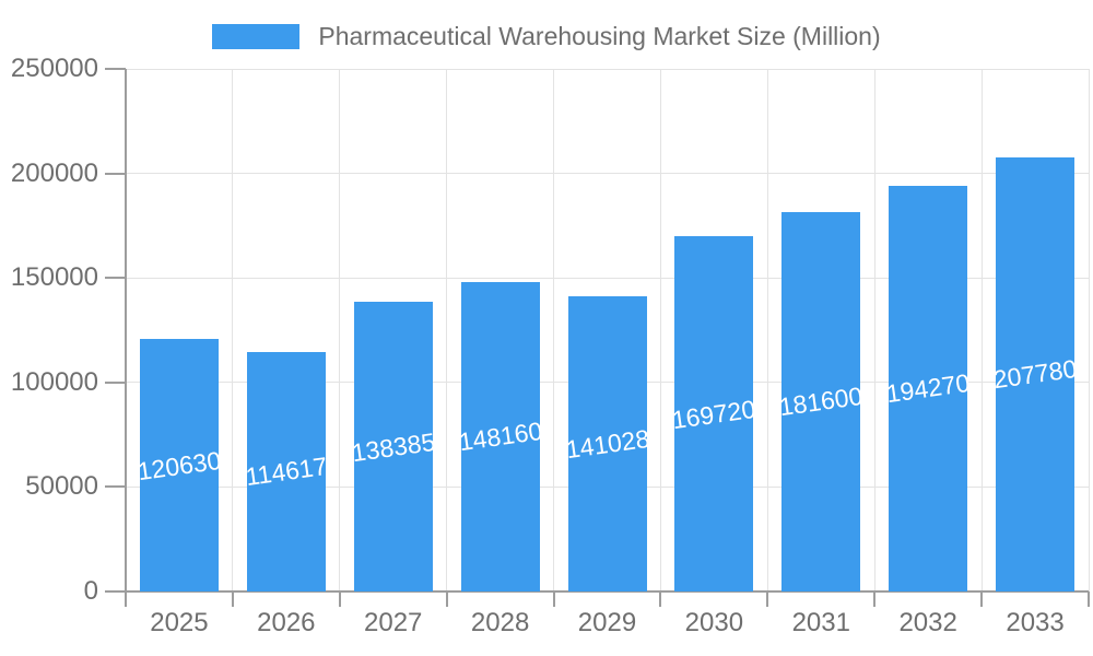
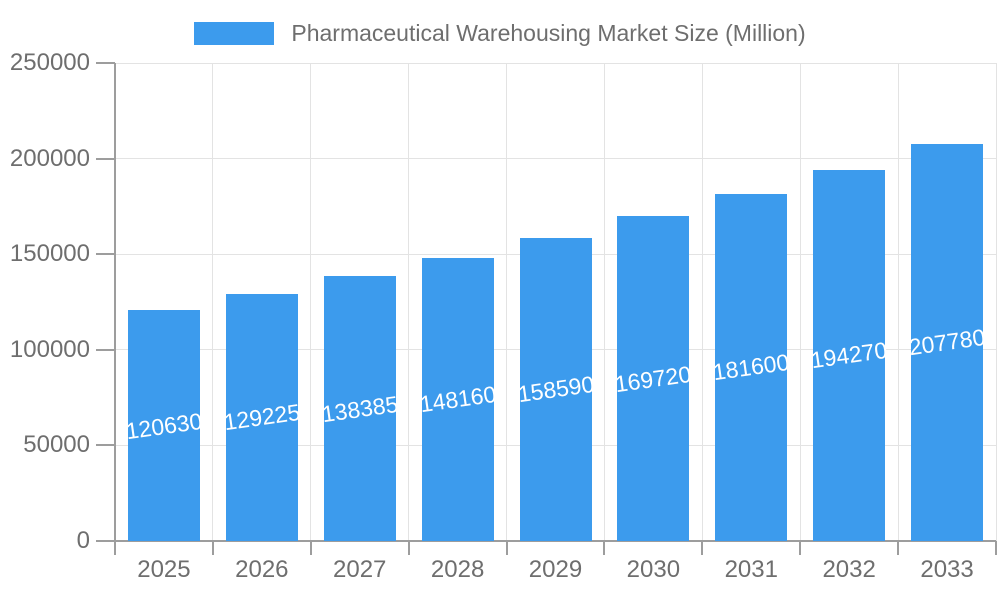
2026: 114617 -> 129225
2029: 141028 -> 158590
